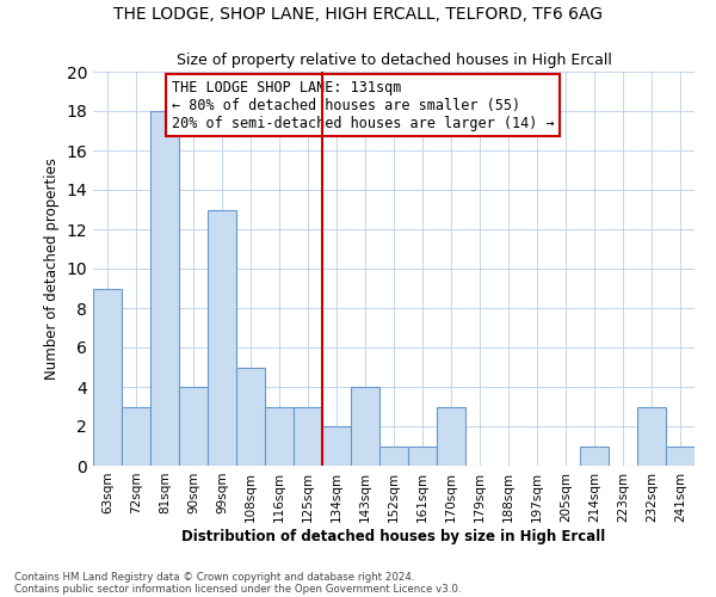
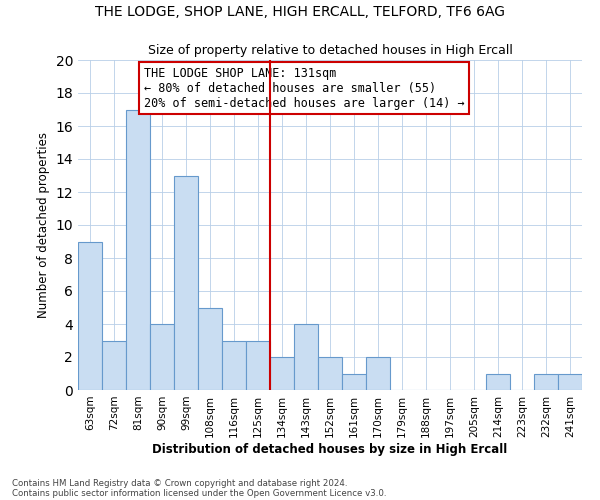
81sqm: 18 -> 17
152sqm: 1 -> 2
170sqm: 3 -> 2
232sqm: 3 -> 1
